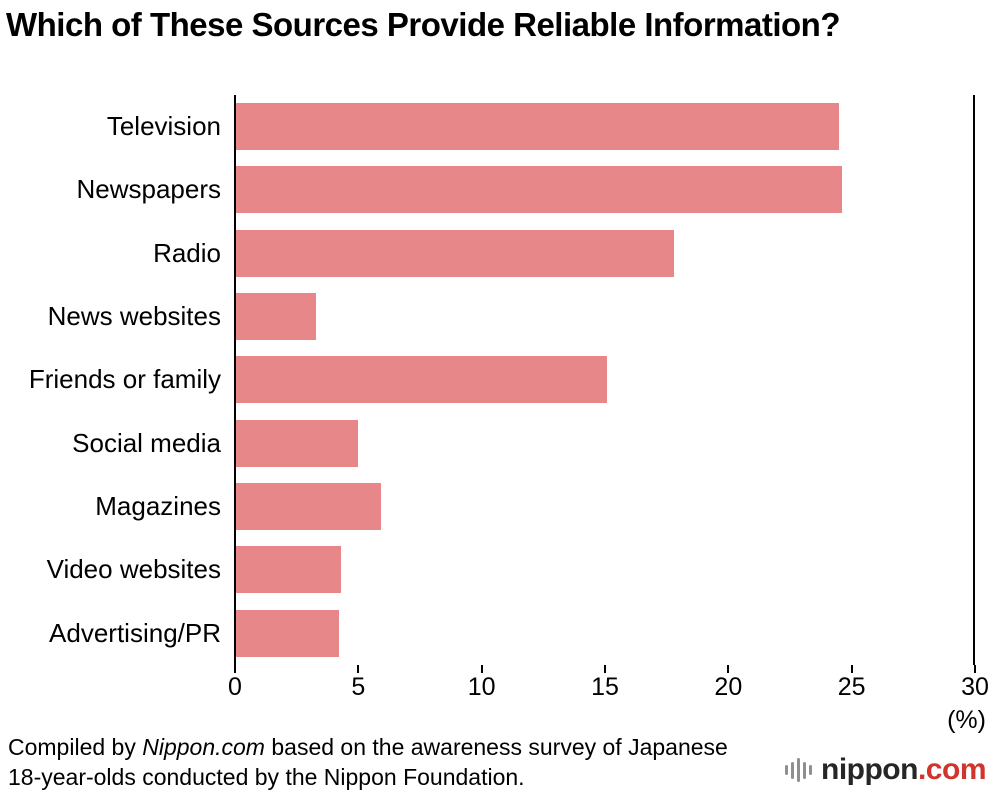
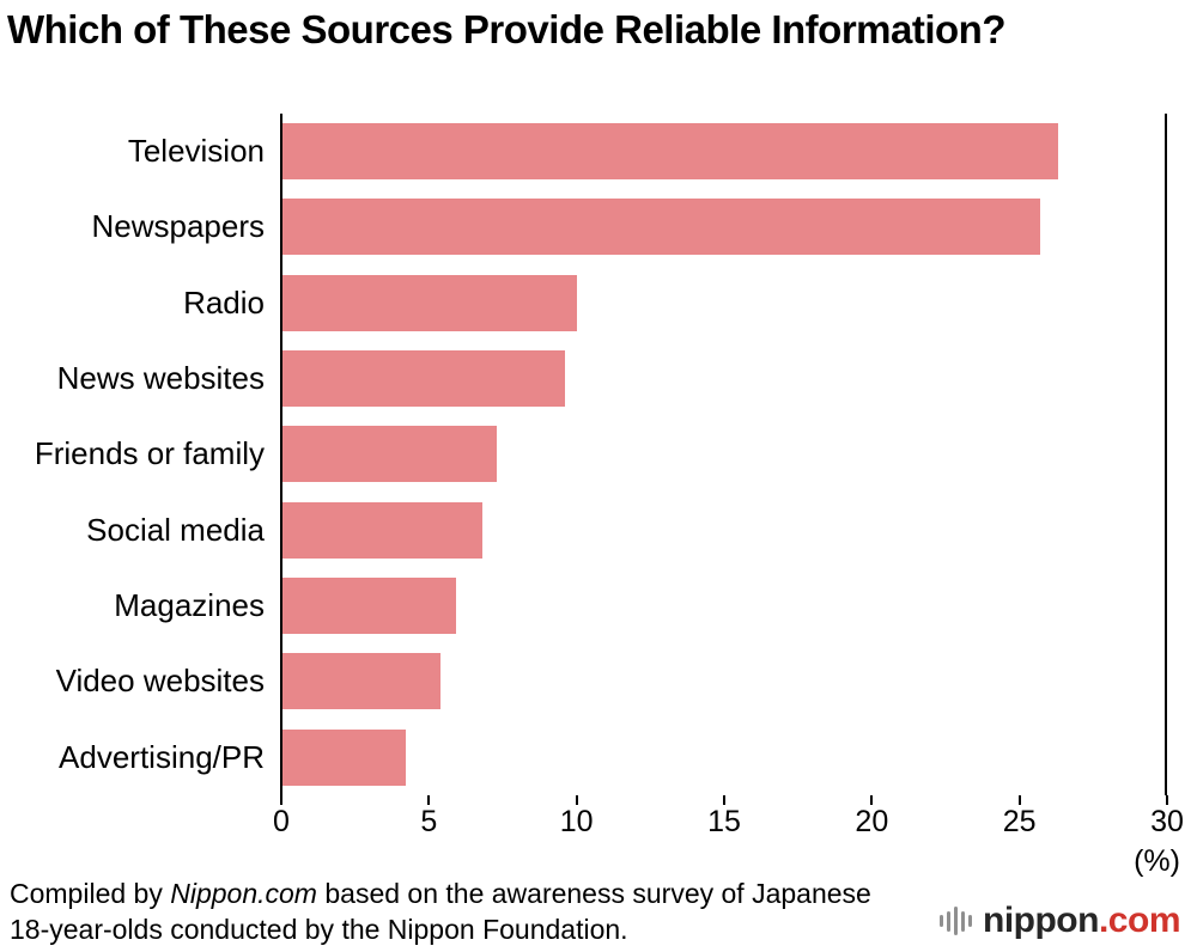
Television: 24.5 -> 26.3
Newspapers: 24.6 -> 25.7
Radio: 17.8 -> 10.0
News websites: 3.3 -> 9.6
Friends or family: 15.1 -> 7.3
Social media: 5.0 -> 6.8
Video websites: 4.3 -> 5.4
